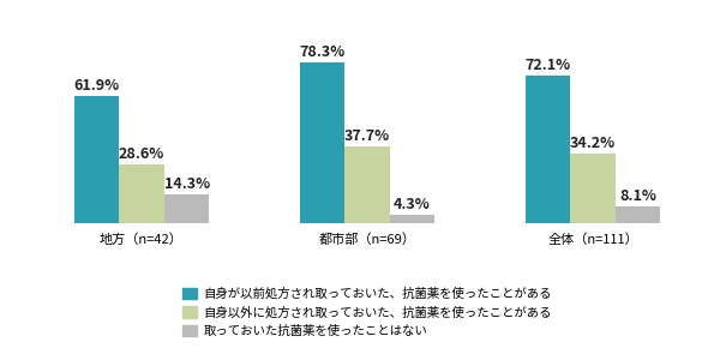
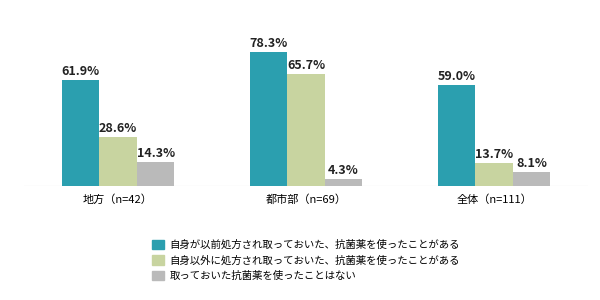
自身以外に処方され取っておいた、抗菌薬を使ったことがある/都市部（n=69）: 37.7% -> 65.7%
自身が以前処方され取っておいた、抗菌薬を使ったことがある/全体（n=111）: 72.1% -> 59.0%
自身以外に処方され取っておいた、抗菌薬を使ったことがある/全体（n=111）: 34.2% -> 13.7%
